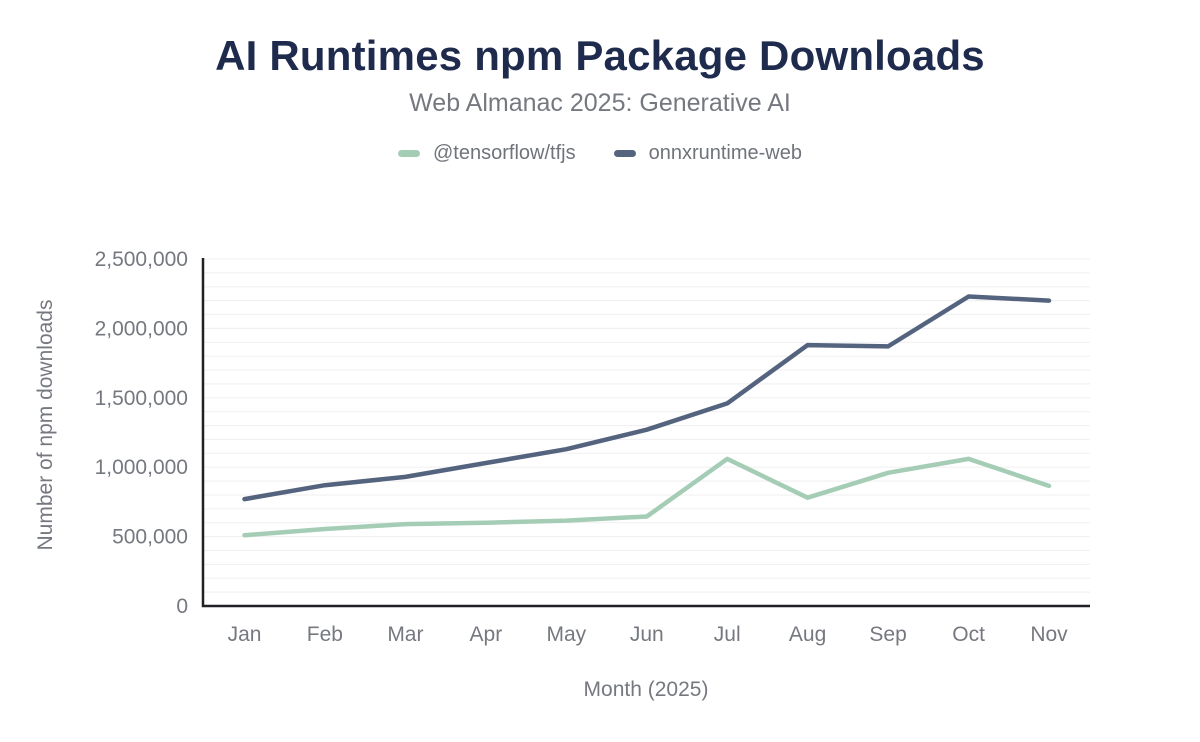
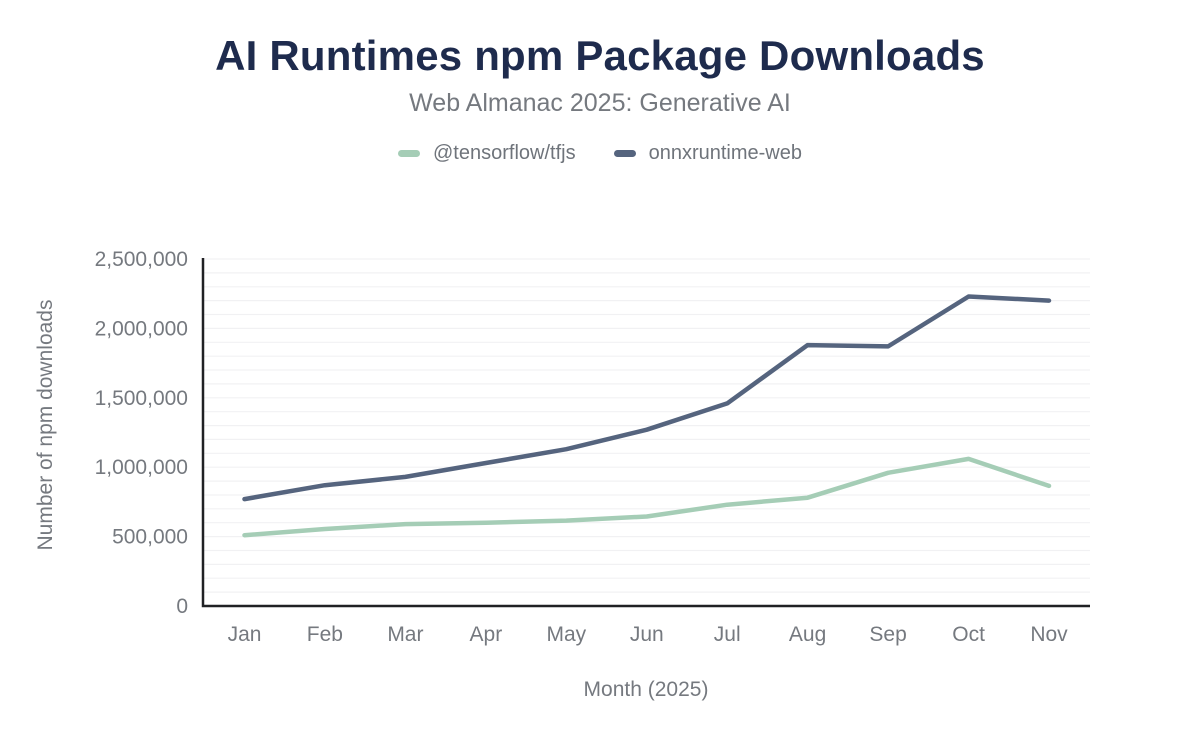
@tensorflow/tfjs/Jul: 1060000 -> 730000
